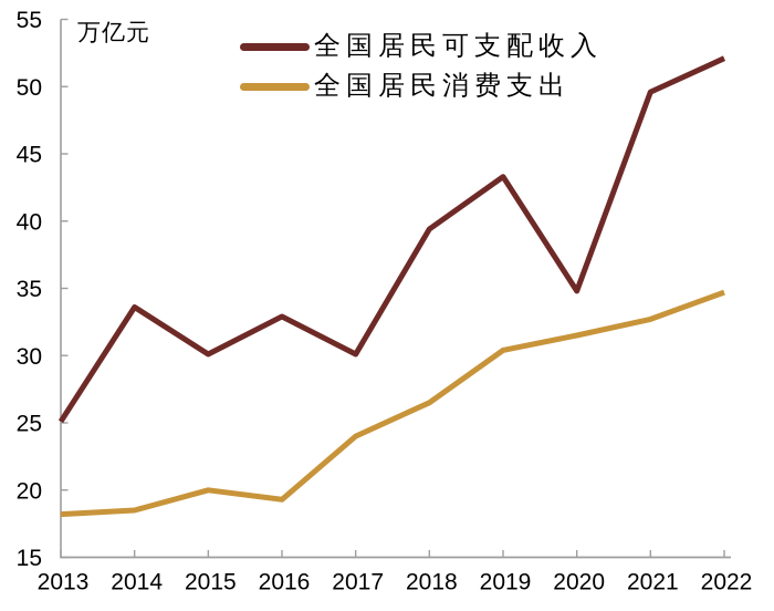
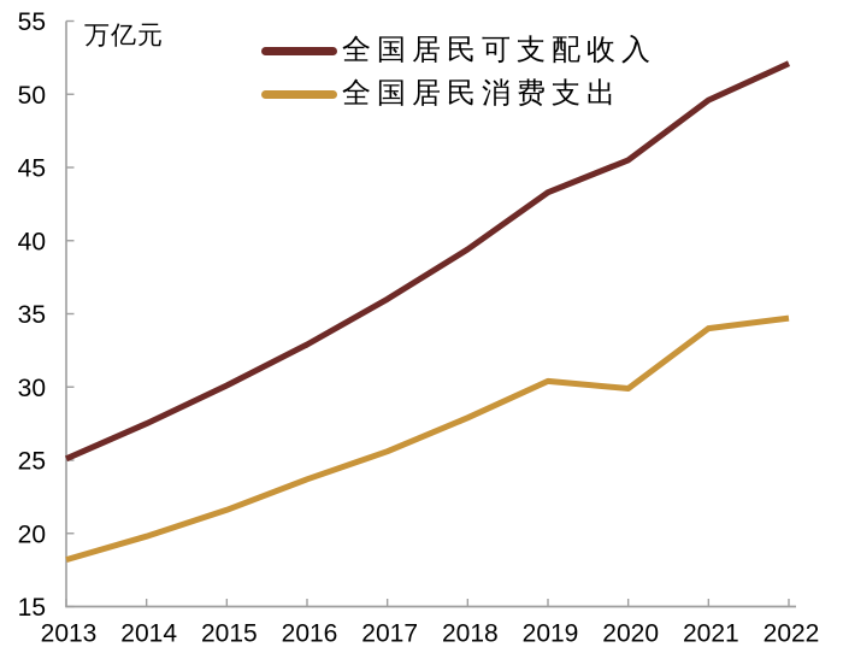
全国居民可支配收入/2014: 33.6 -> 27.5
全国居民消费支出/2014: 18.5 -> 19.8
全国居民消费支出/2015: 20.0 -> 21.6
全国居民消费支出/2016: 19.3 -> 23.7
全国居民可支配收入/2017: 30.1 -> 36.0
全国居民消费支出/2017: 24.0 -> 25.6
全国居民消费支出/2018: 26.5 -> 27.9
全国居民可支配收入/2020: 34.8 -> 45.5
全国居民消费支出/2020: 31.5 -> 29.9
全国居民消费支出/2021: 32.7 -> 34.0
